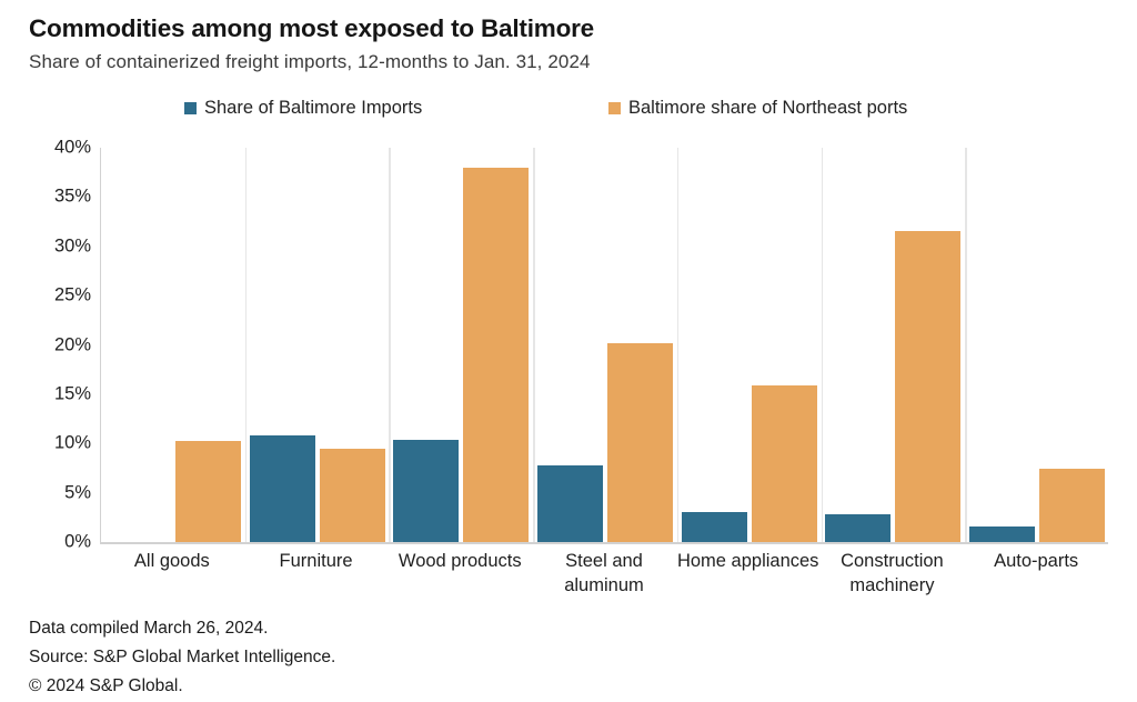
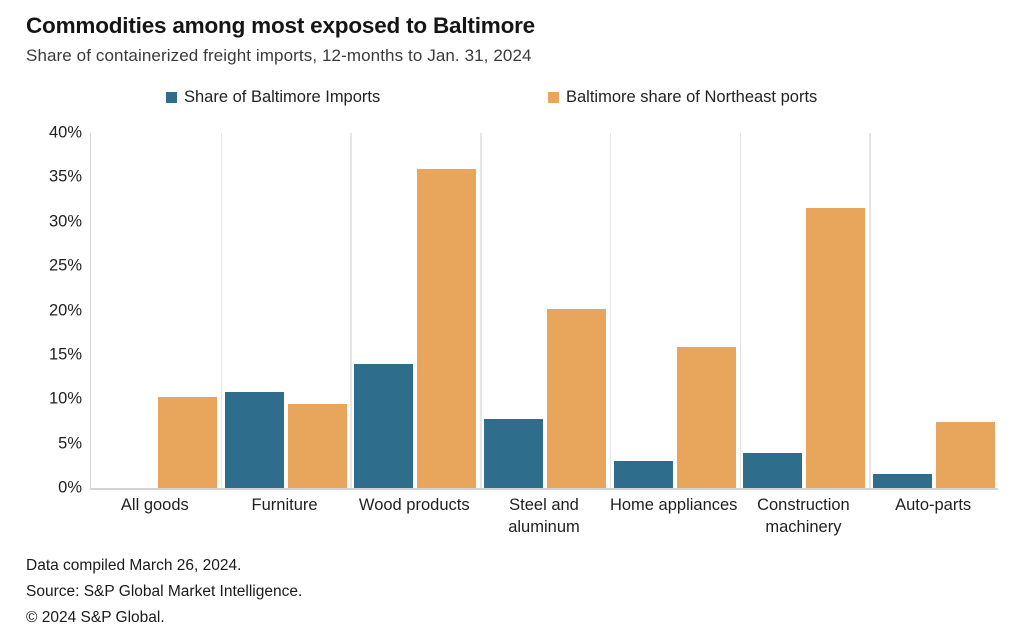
Share of Baltimore Imports/Wood products: 10% -> 14%
Baltimore share of Northeast ports/Wood products: 38% -> 36%
Share of Baltimore Imports/Construction machinery: 3% -> 4%
